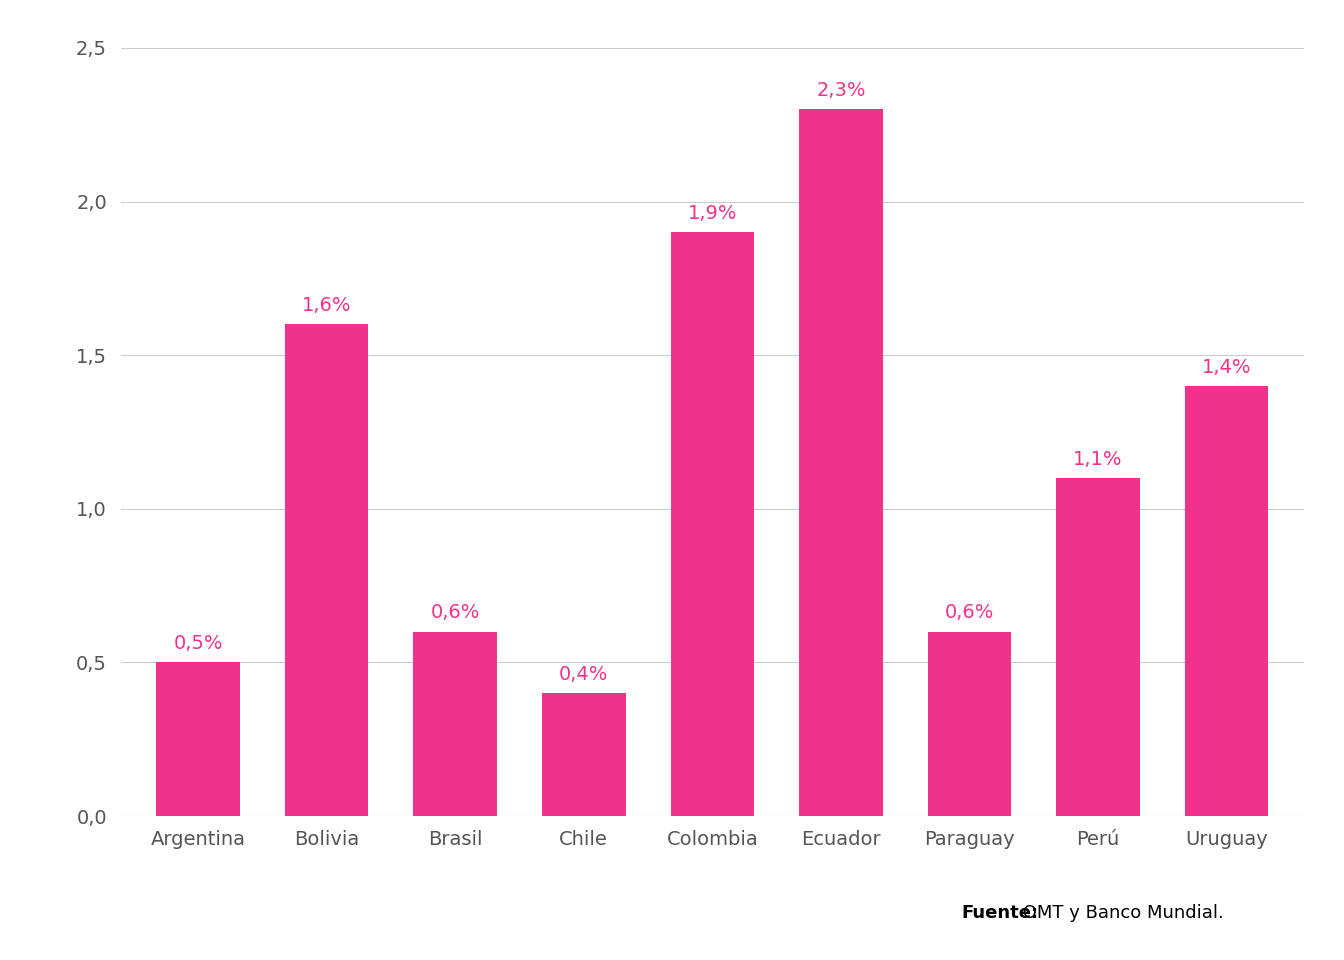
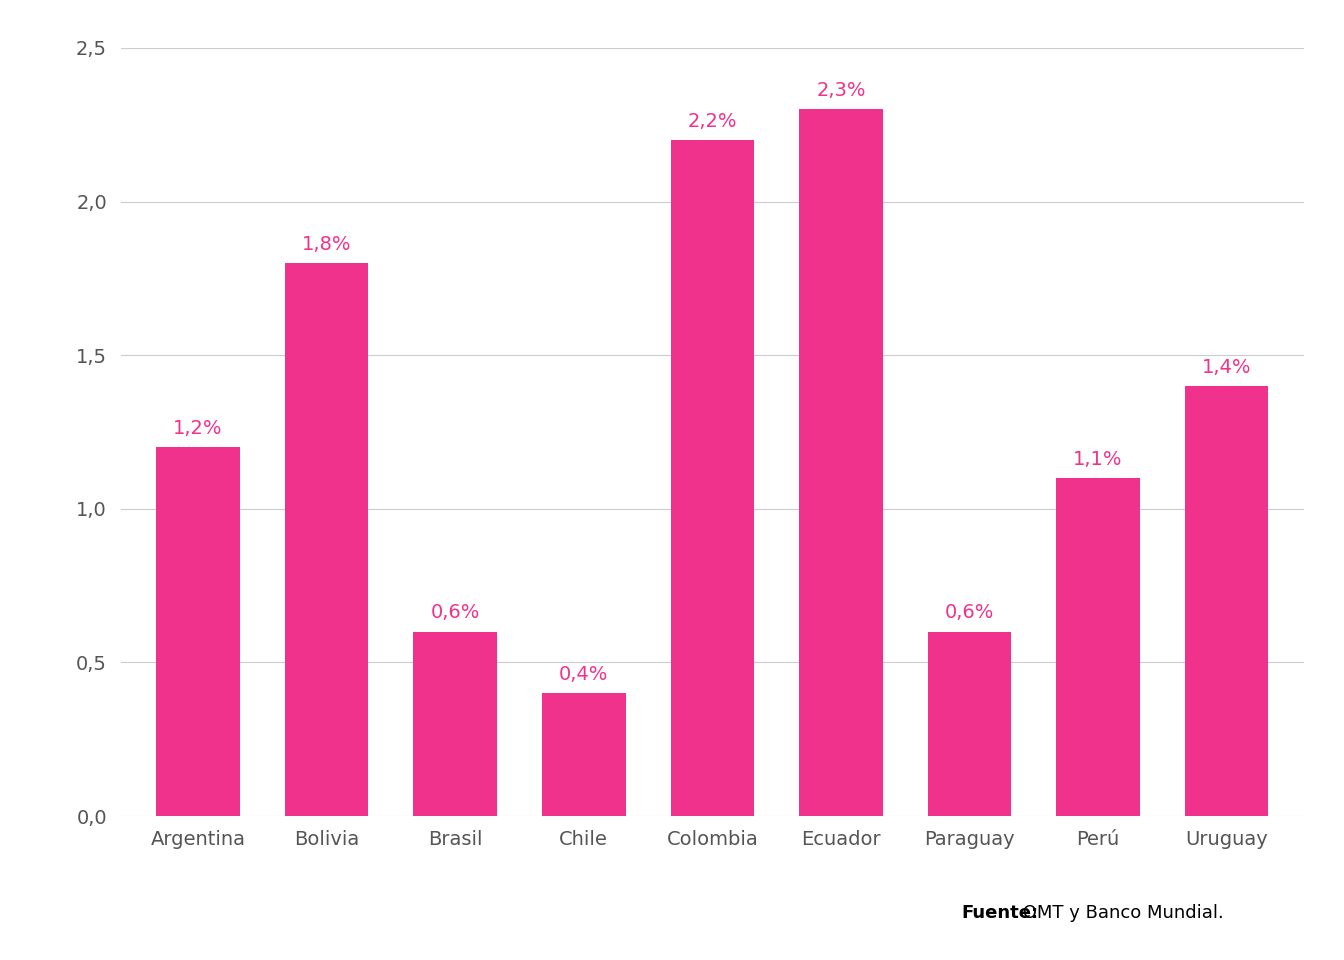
Argentina: 0,5% -> 1,2%
Bolivia: 1,6% -> 1,8%
Colombia: 1,9% -> 2,2%
